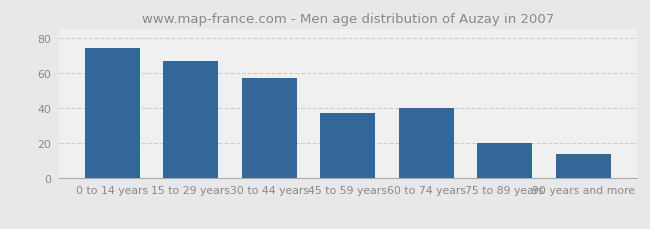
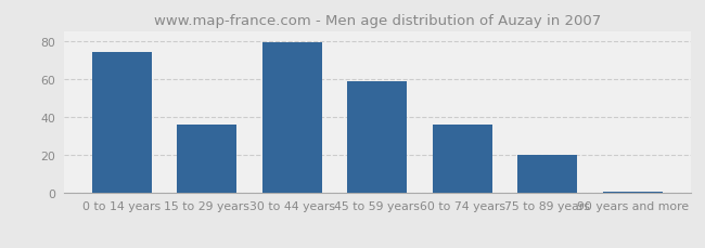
15 to 29 years: 67 -> 36
30 to 44 years: 57 -> 79
45 to 59 years: 37 -> 59
60 to 74 years: 40 -> 36
90 years and more: 14 -> 1
